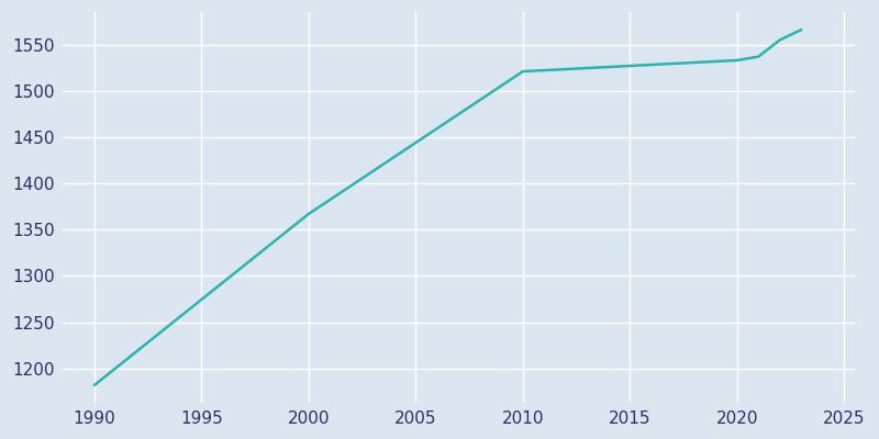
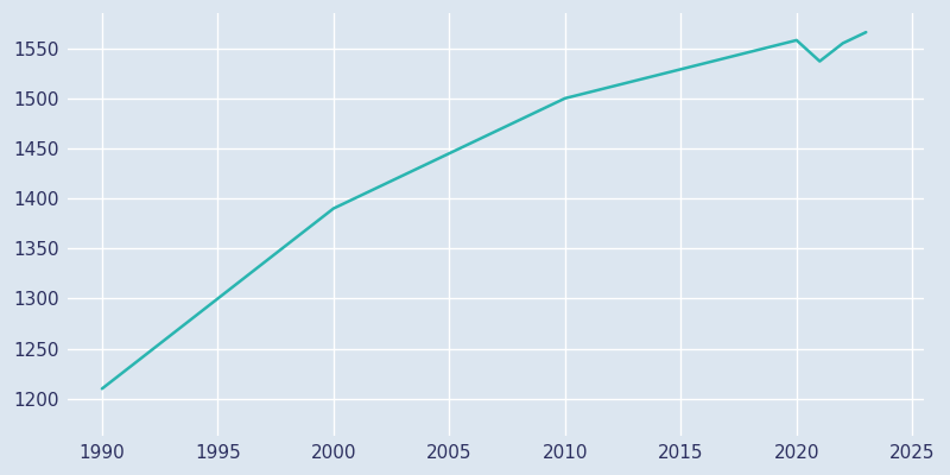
1990: 1182 -> 1210
2000: 1367 -> 1390
2010: 1521 -> 1500
2020: 1533 -> 1558
